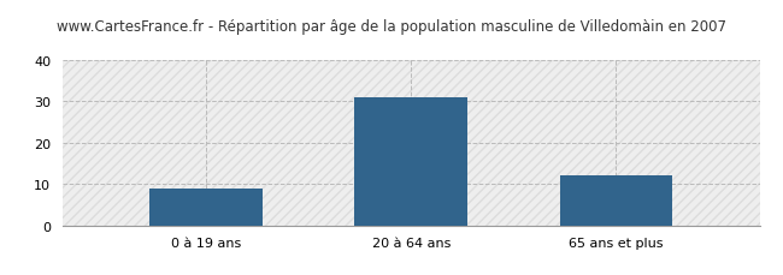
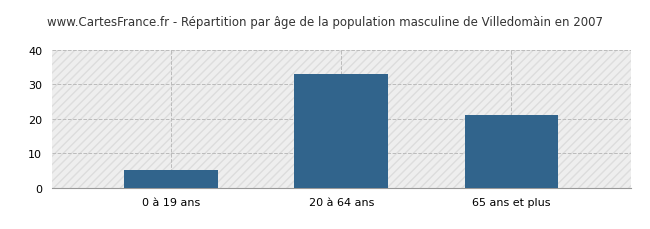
0 à 19 ans: 9 -> 5
20 à 64 ans: 31 -> 33
65 ans et plus: 12 -> 21
